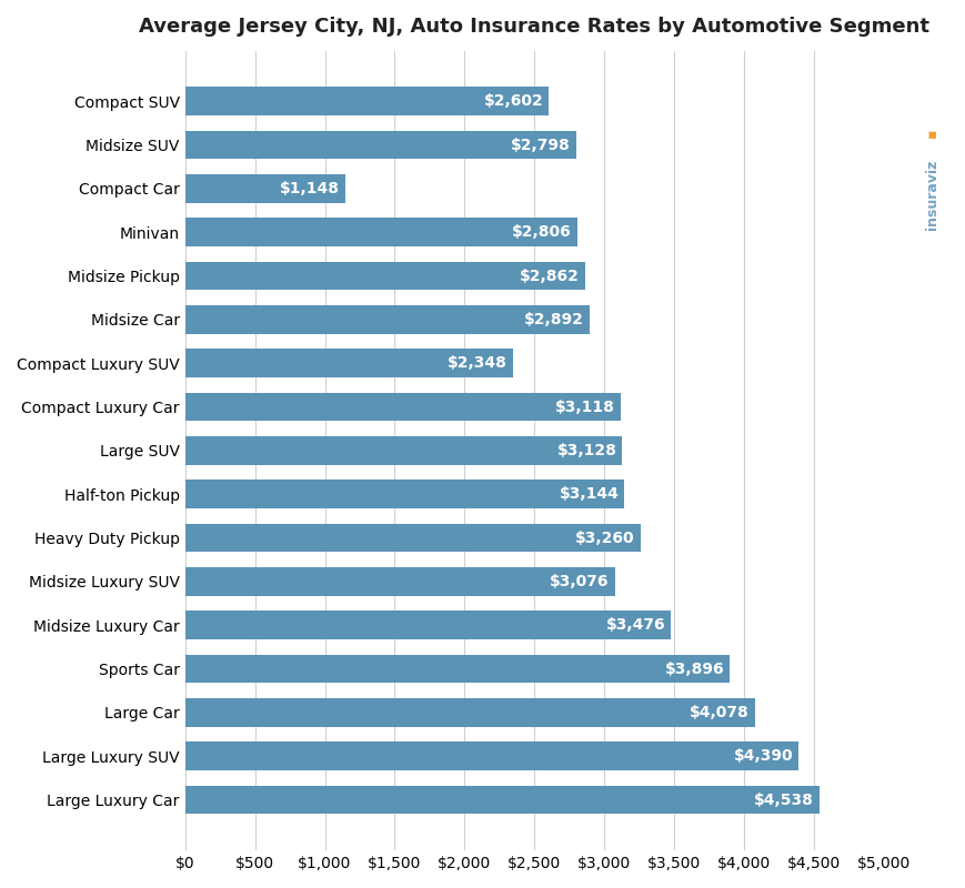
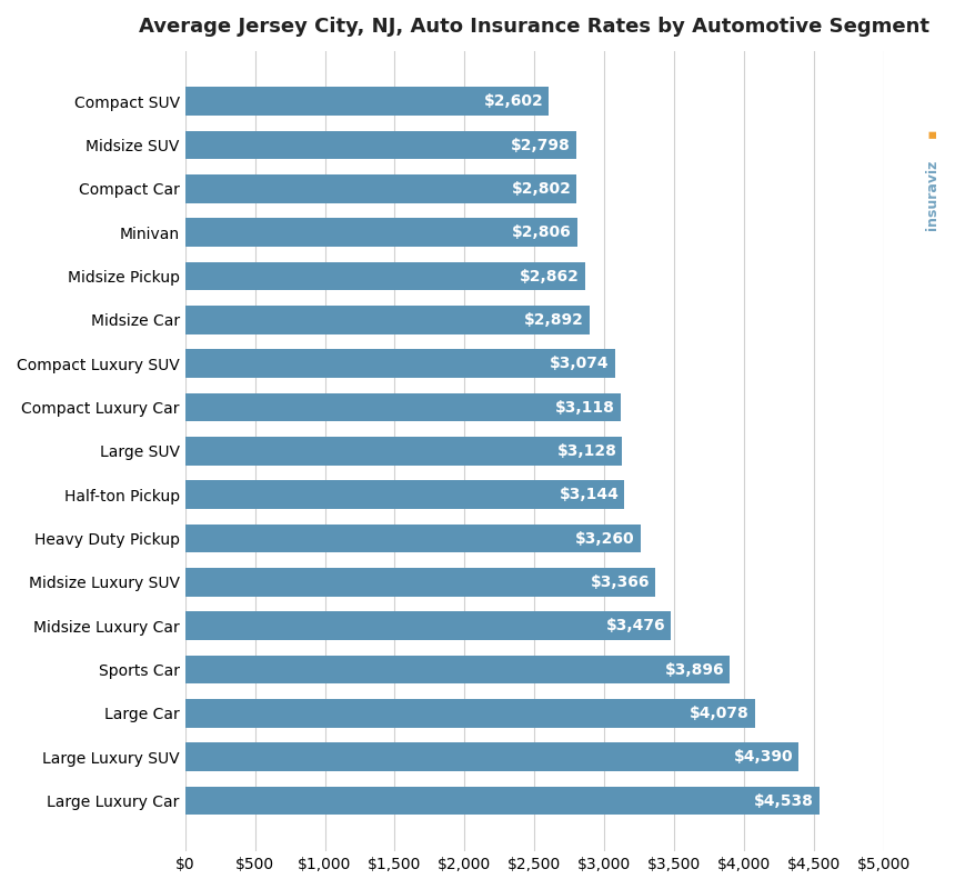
Compact Car: $1,148 -> $2,802
Compact Luxury SUV: $2,348 -> $3,074
Midsize Luxury SUV: $3,076 -> $3,366
